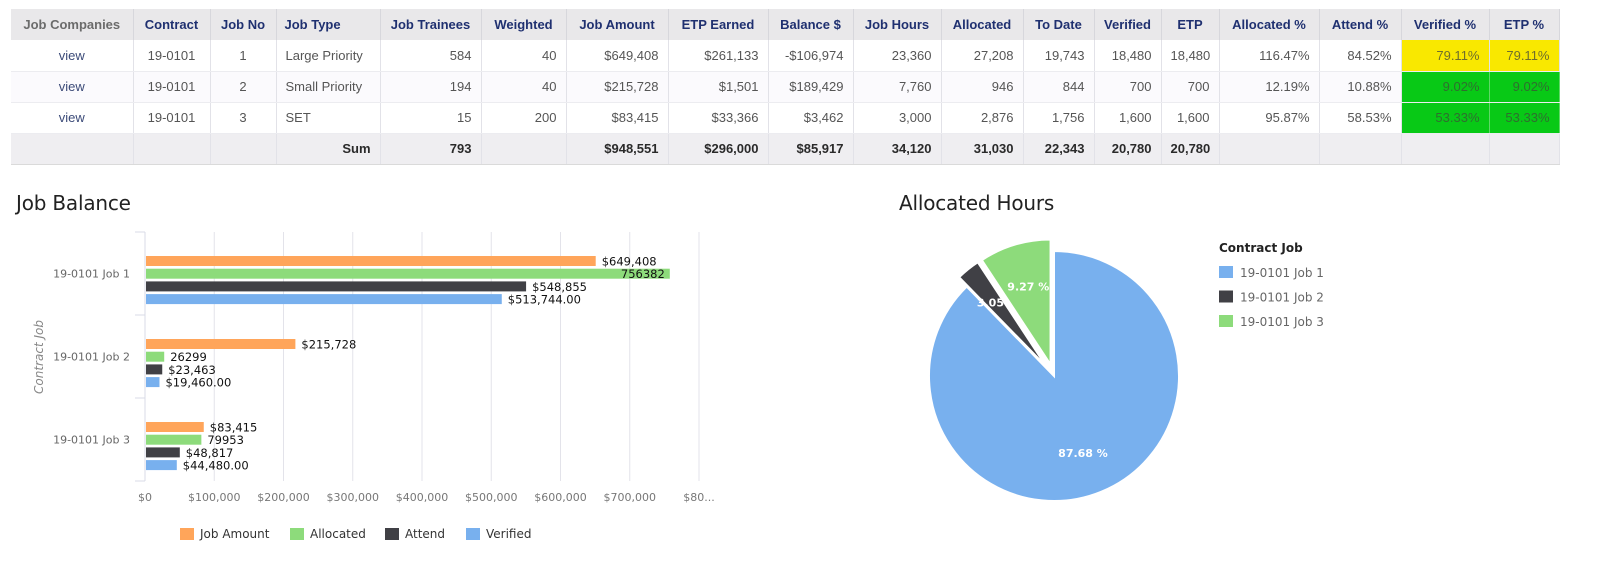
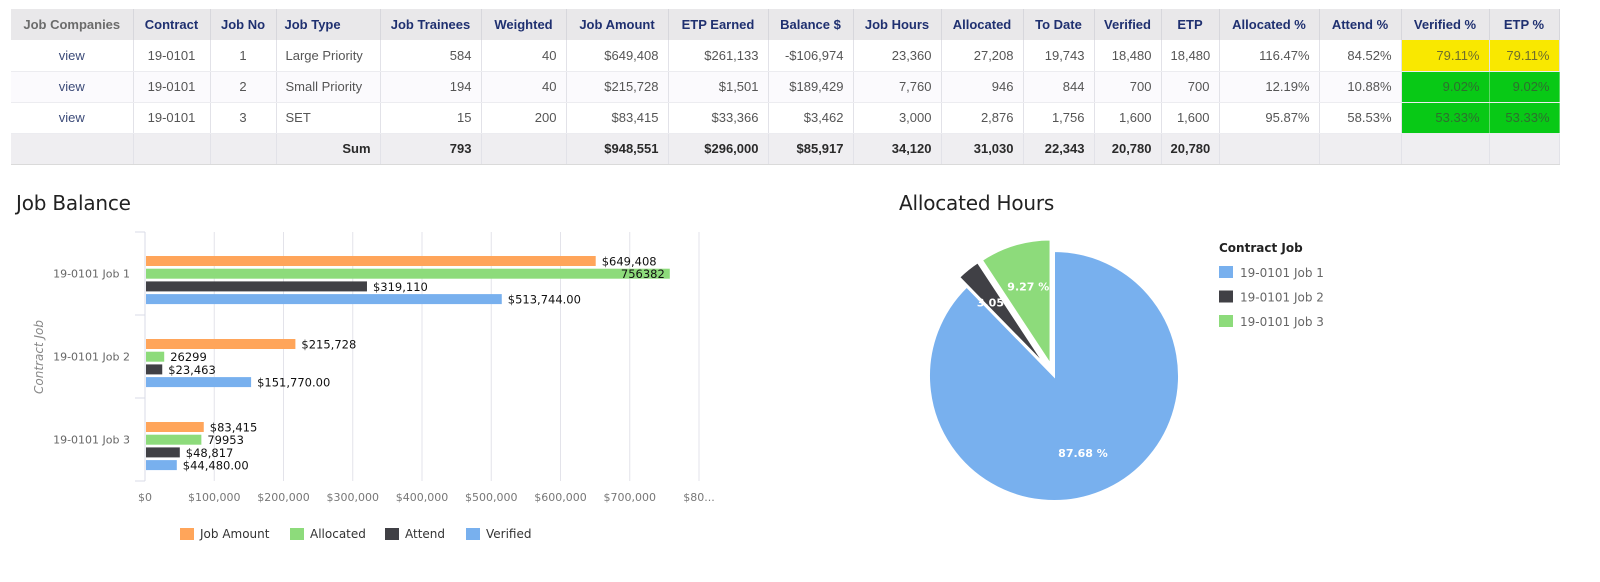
Job Balance/Attend/19-0101 Job 1: $548,855 -> $319,110
Job Balance/Verified/19-0101 Job 2: $19,460.00 -> $151,770.00
